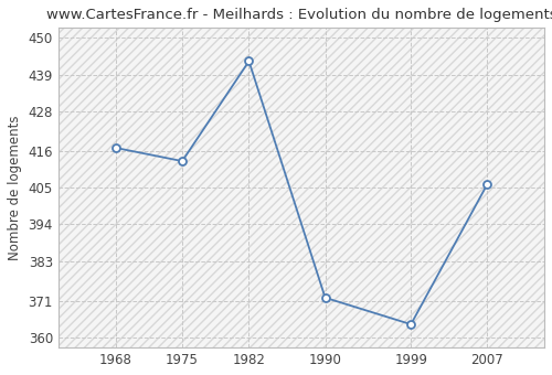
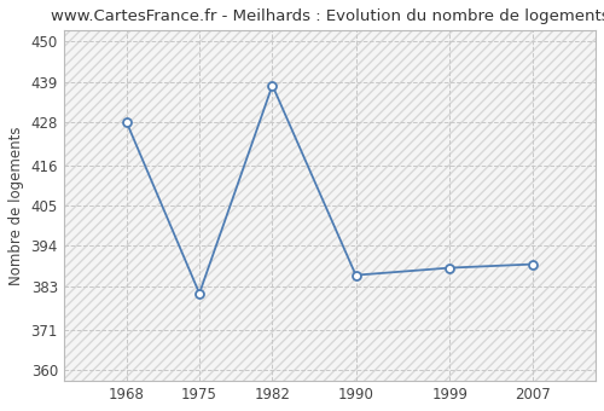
1968: 417 -> 428
1975: 413 -> 381
1982: 443 -> 438
1990: 372 -> 386
1999: 364 -> 388
2007: 406 -> 389
